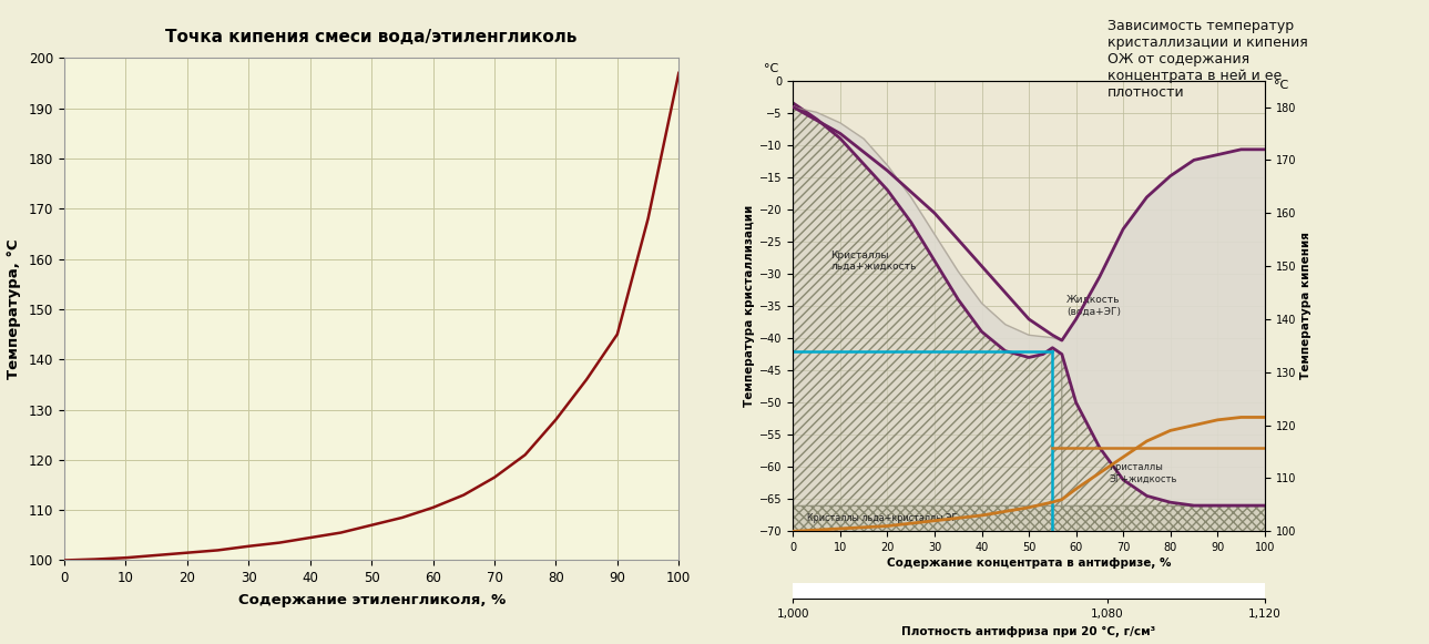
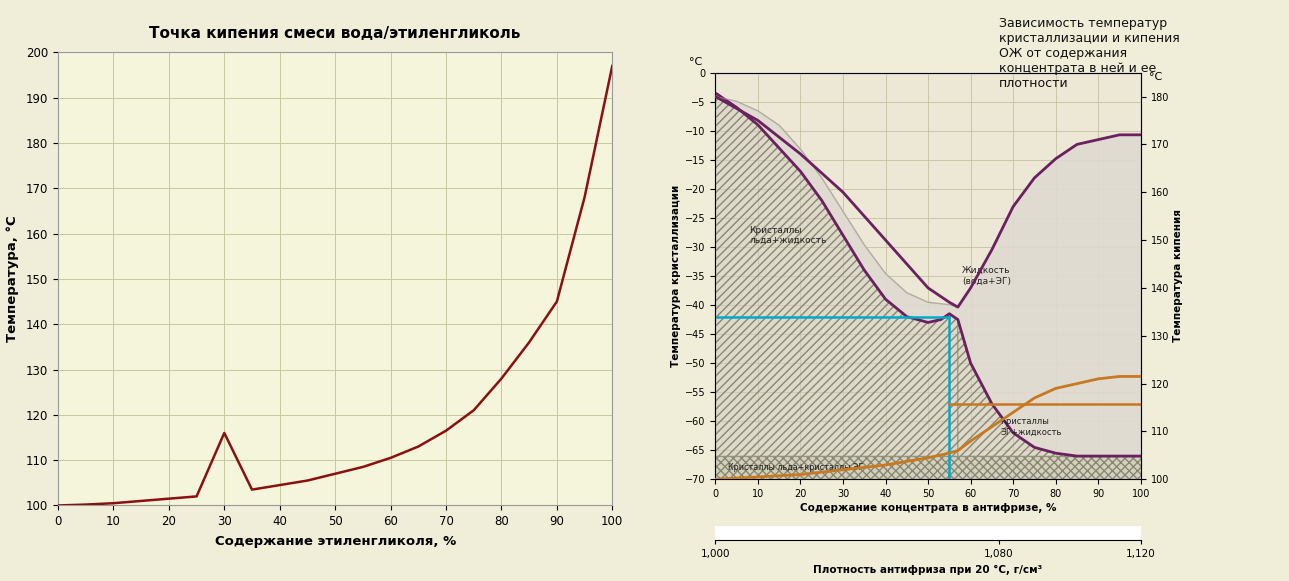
Точка кипения смеси вода/этиленгликоль/30: 102.8 -> 116.0
